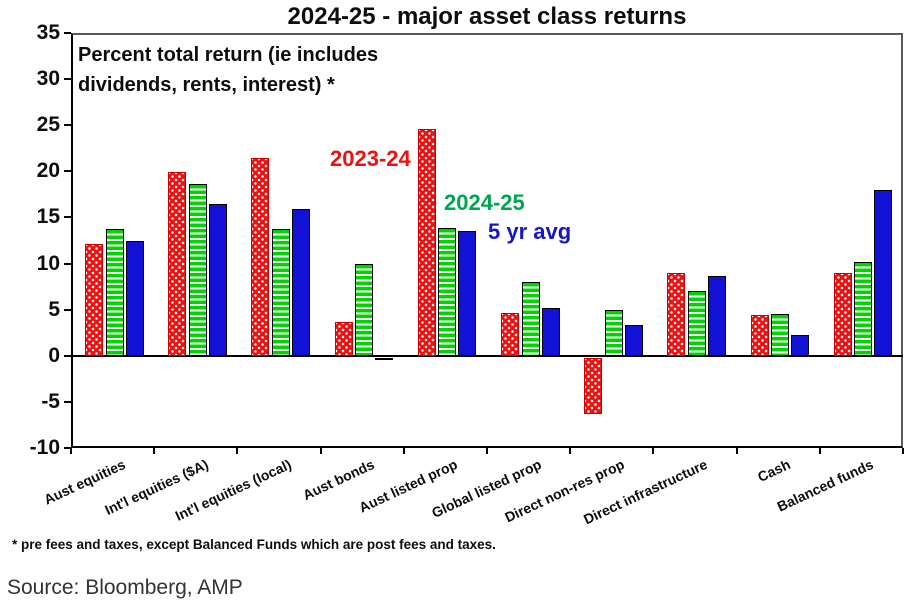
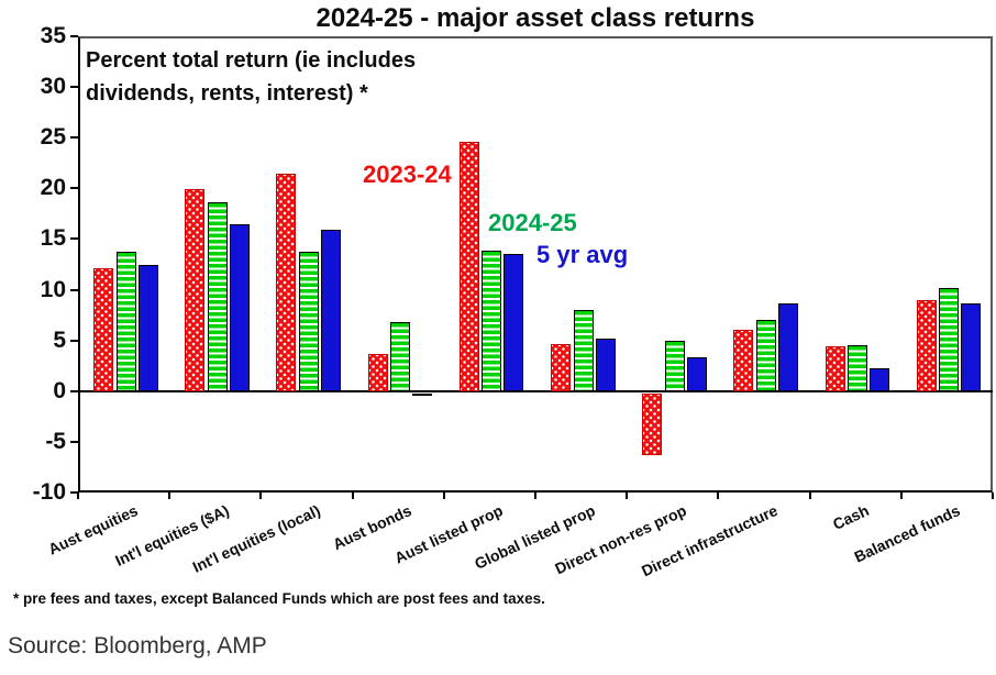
2024-25/Aust bonds: 10 -> 7
2023-24/Direct infrastructure: 9 -> 6
5 yr avg/Balanced funds: 18 -> 9
